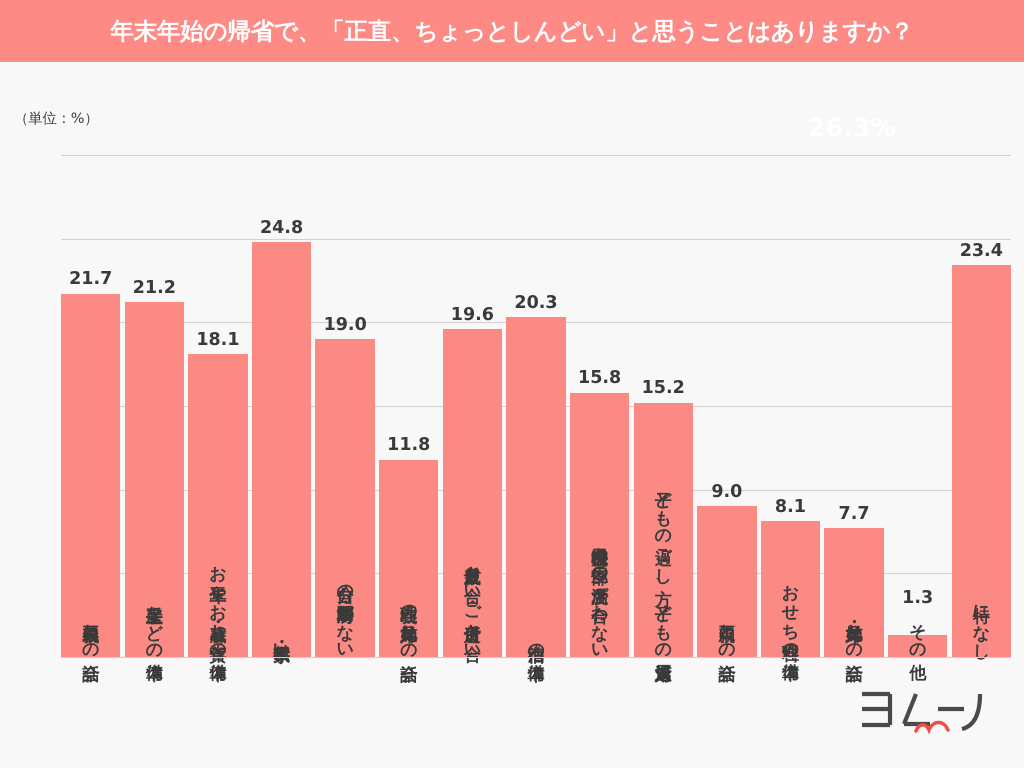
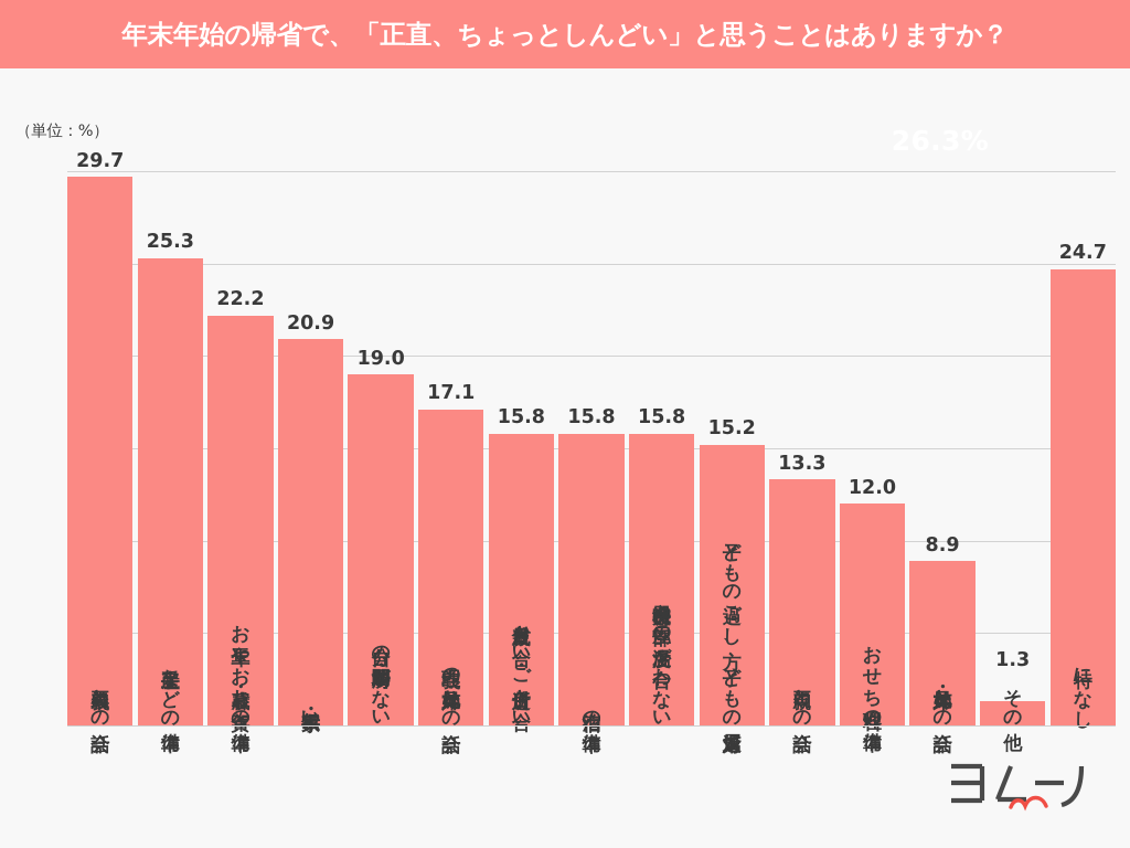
義両親との会話: 21.7 -> 29.7
手土産などの準備: 21.2 -> 25.3
お年玉やお歳暮・お年賀の準備: 18.1 -> 22.2
家事・手伝い: 24.8 -> 20.9
義理の兄弟・姉妹との会話: 11.8 -> 17.1
親戚付き合い・ご近所付き合い: 19.6 -> 15.8
宿泊の準備: 20.3 -> 15.8
両親との会話: 9.0 -> 13.3
おせち料理の準備: 8.1 -> 12.0
兄弟・姉妹との会話: 7.7 -> 8.9
特になし: 23.4 -> 24.7
